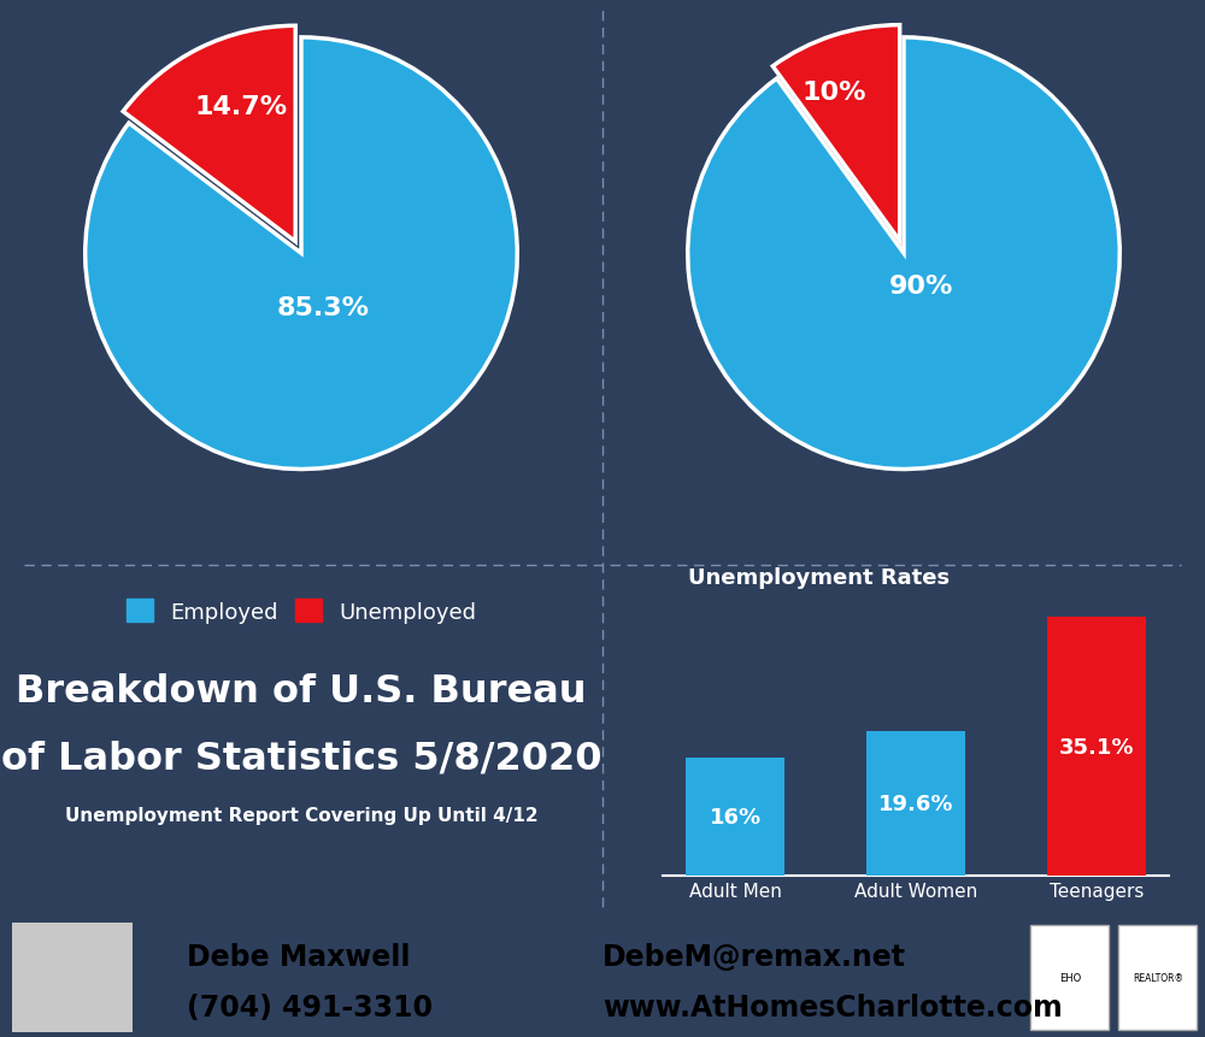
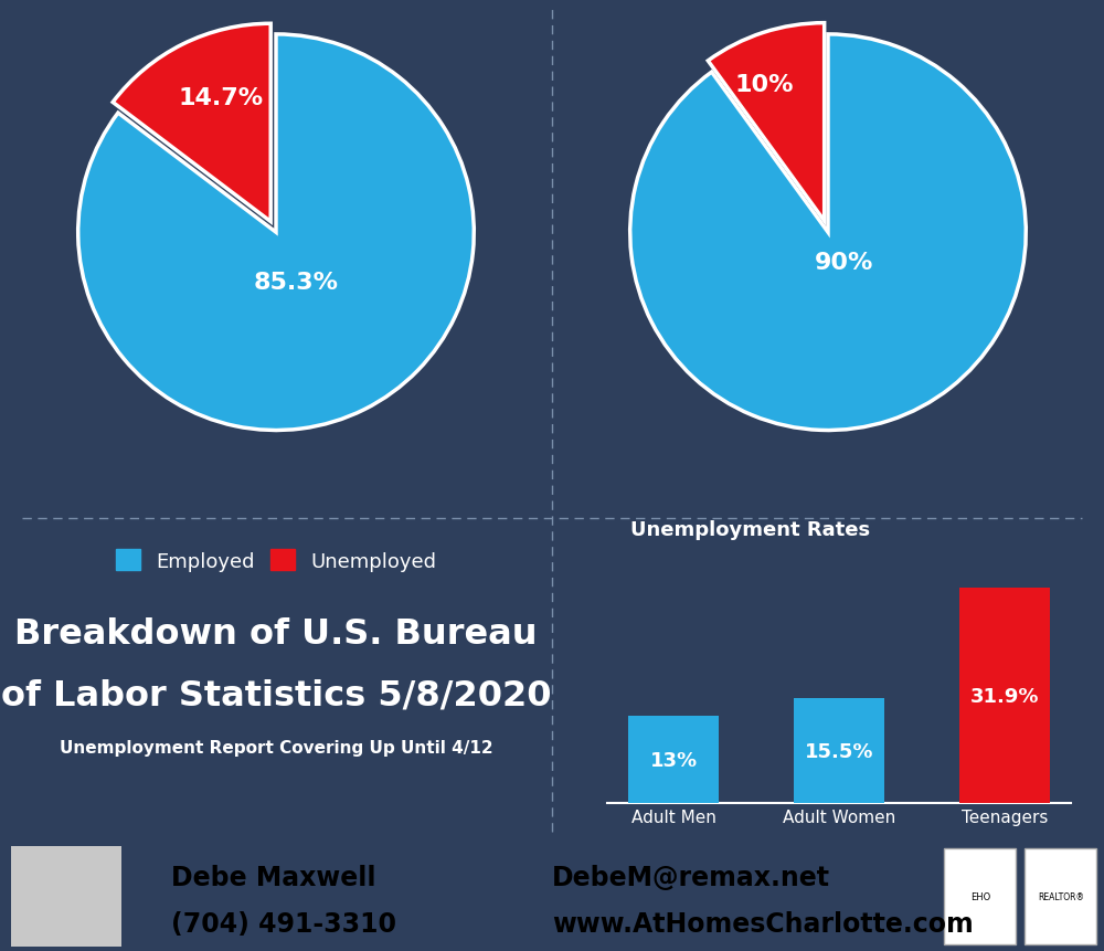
Adult Men: 16% -> 13%
Adult Women: 19.6% -> 15.5%
Teenagers: 35.1% -> 31.9%
